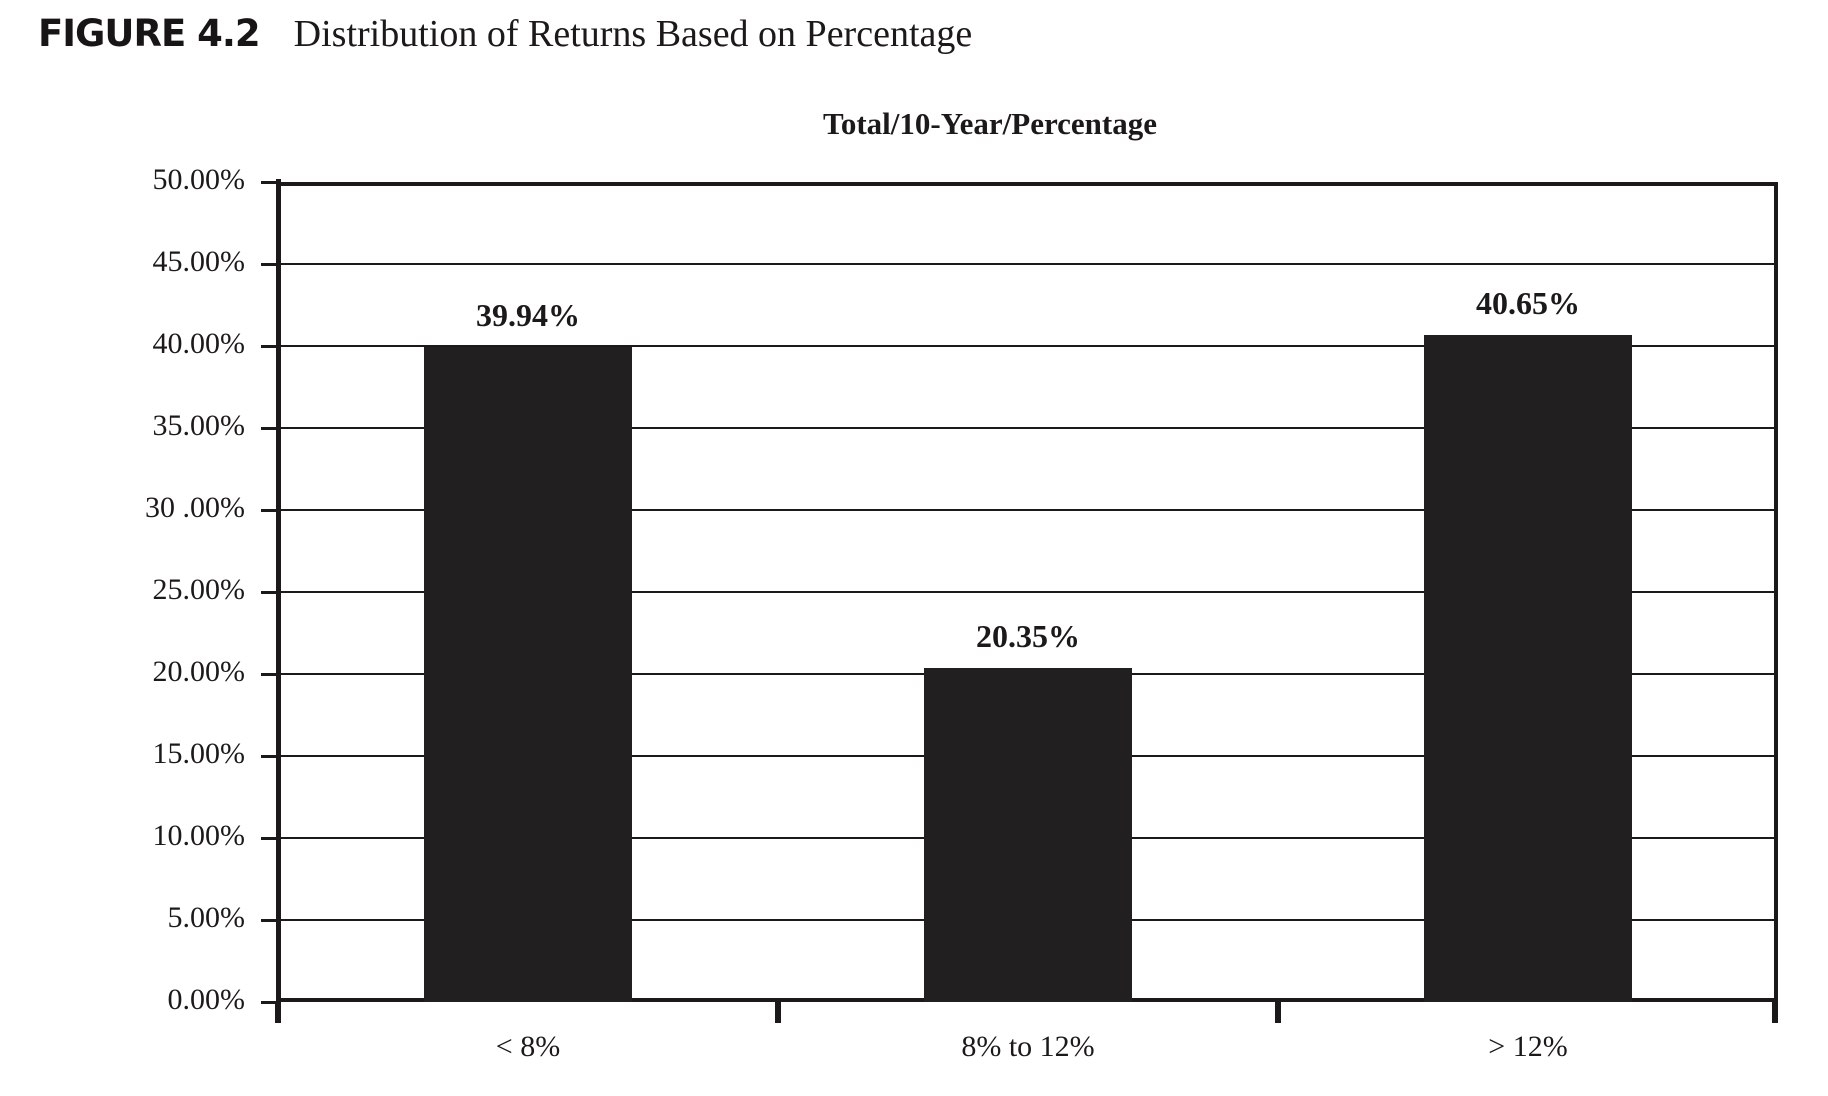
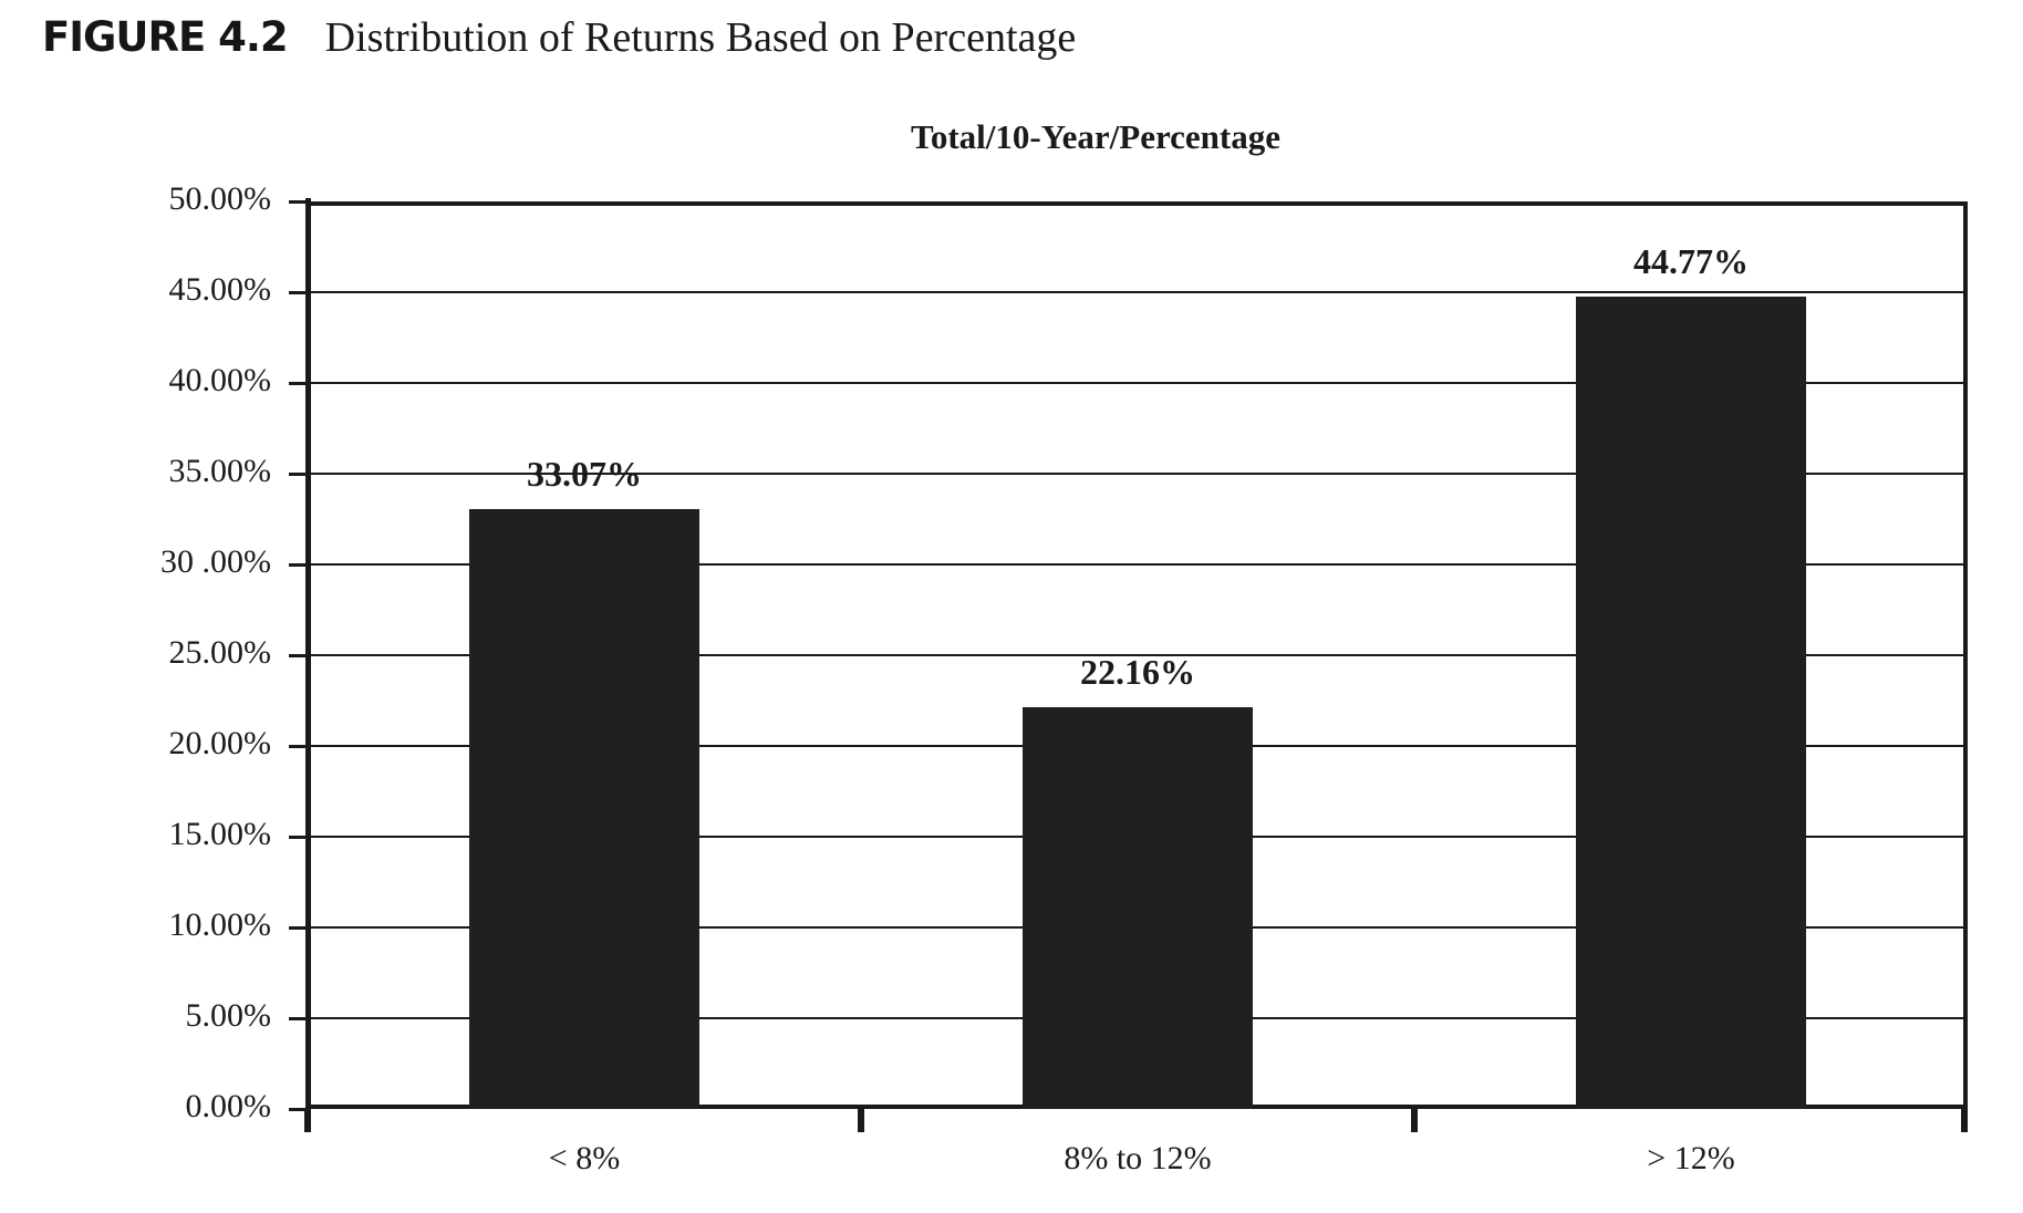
< 8%: 39.94% -> 33.07%
8% to 12%: 20.35% -> 22.16%
> 12%: 40.65% -> 44.77%
